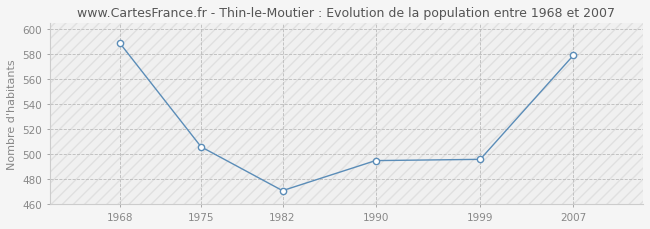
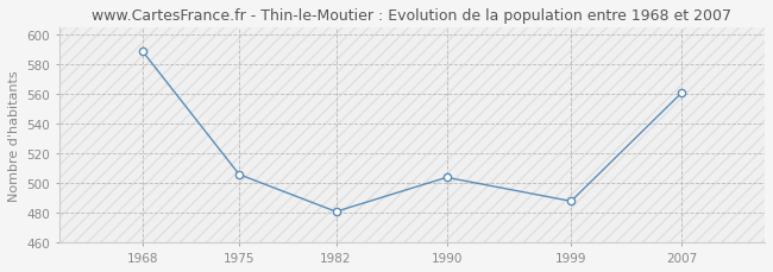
1982: 471 -> 481
1990: 495 -> 504
1999: 496 -> 488
2007: 579 -> 561
